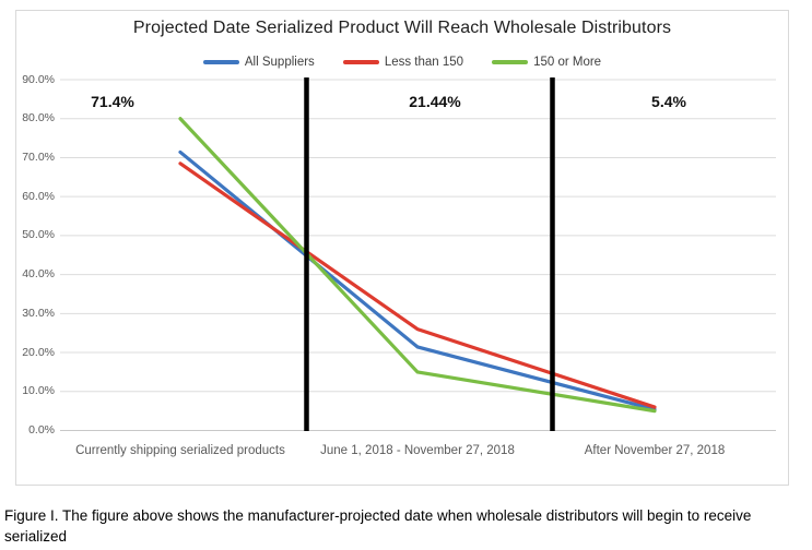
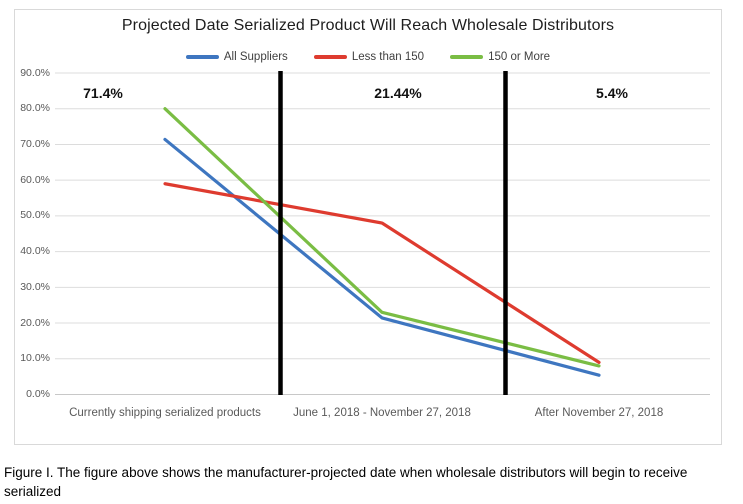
Less than 150/Currently shipping serialized products: 68% -> 59%
Less than 150/June 1, 2018 - November 27, 2018: 26% -> 48%
150 or More/June 1, 2018 - November 27, 2018: 15% -> 23%
Less than 150/After November 27, 2018: 6% -> 9%
150 or More/After November 27, 2018: 5% -> 8%
